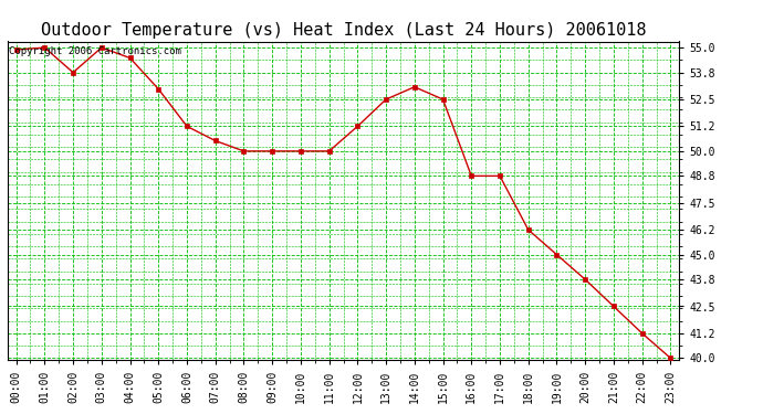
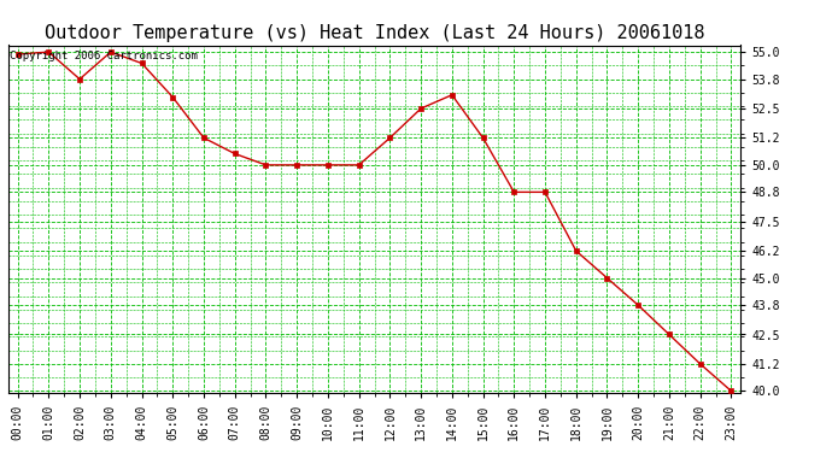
15:00: 52.5 -> 51.2
